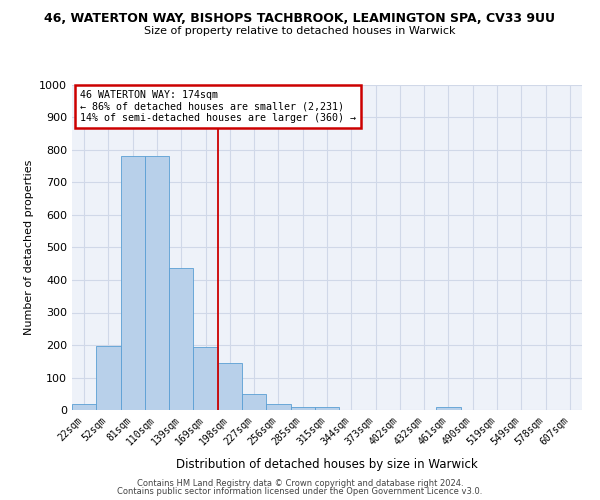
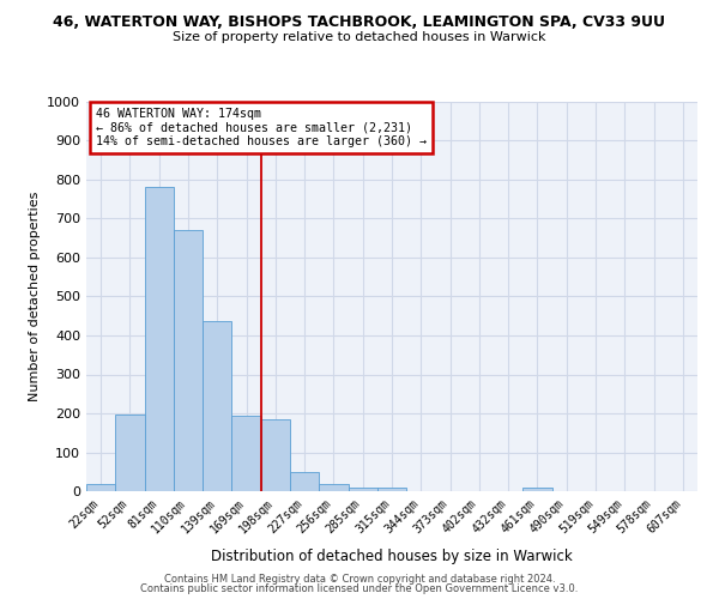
110sqm: 783 -> 670
198sqm: 144 -> 185
